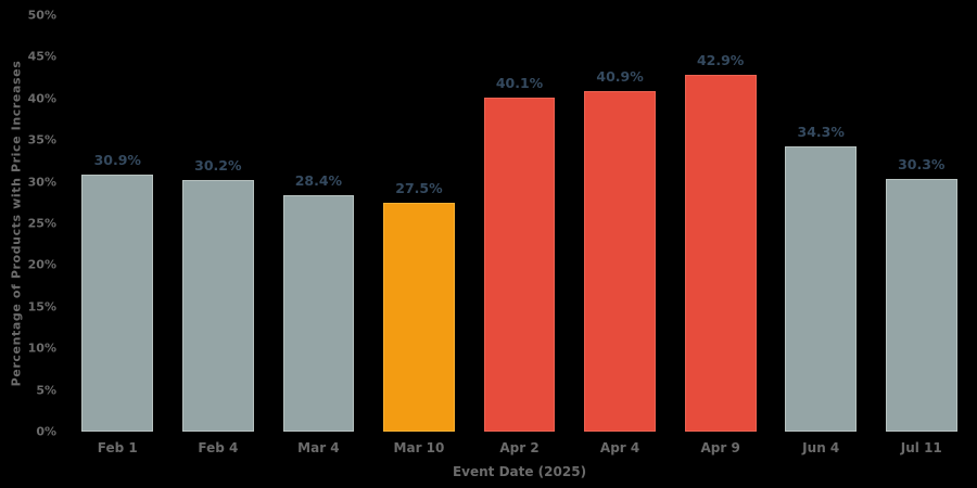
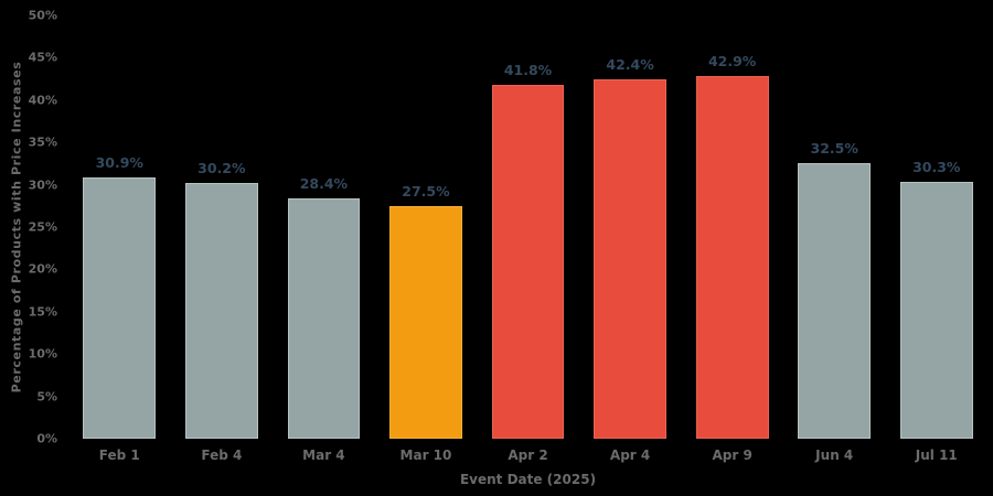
Apr 2: 40.1% -> 41.8%
Apr 4: 40.9% -> 42.4%
Jun 4: 34.3% -> 32.5%
